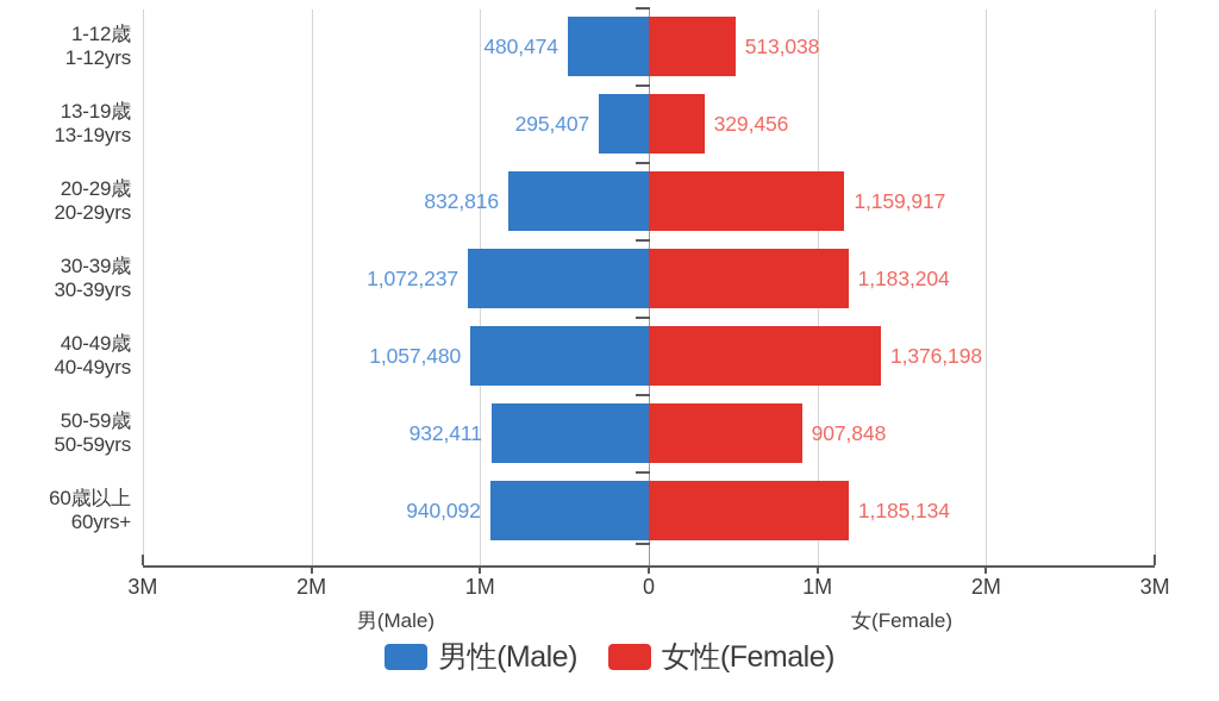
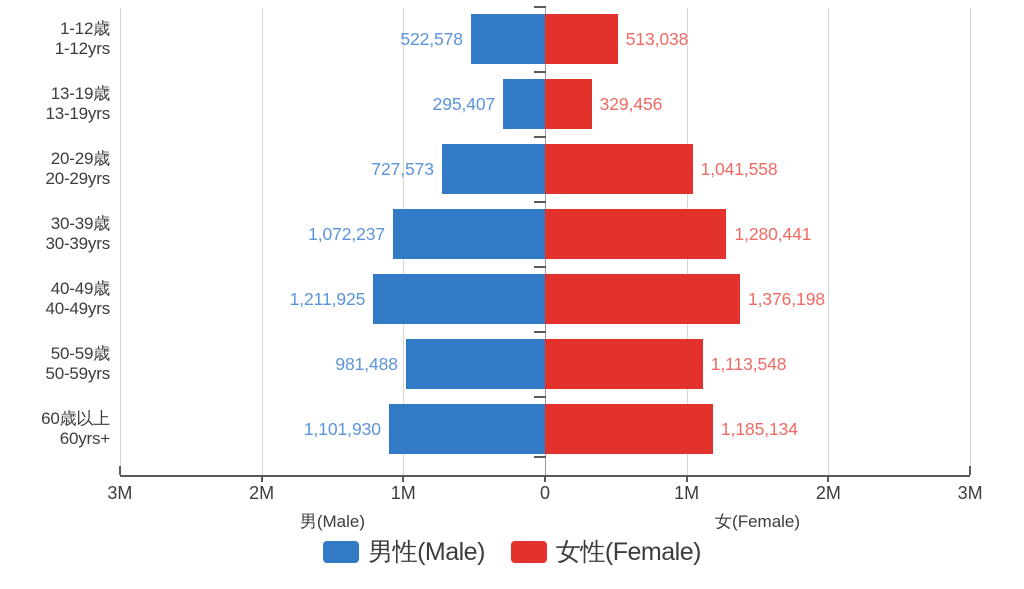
男性(Male)/1-12歳 1-12yrs: 480,474 -> 522,578
男性(Male)/20-29歳 20-29yrs: 832,816 -> 727,573
女性(Female)/20-29歳 20-29yrs: 1,159,917 -> 1,041,558
女性(Female)/30-39歳 30-39yrs: 1,183,204 -> 1,280,441
男性(Male)/40-49歳 40-49yrs: 1,057,480 -> 1,211,925
男性(Male)/50-59歳 50-59yrs: 932,411 -> 981,488
女性(Female)/50-59歳 50-59yrs: 907,848 -> 1,113,548
男性(Male)/60歳以上 60yrs+: 940,092 -> 1,101,930
